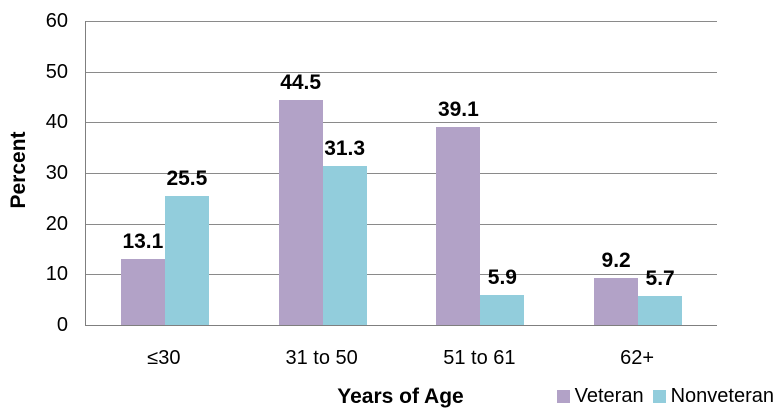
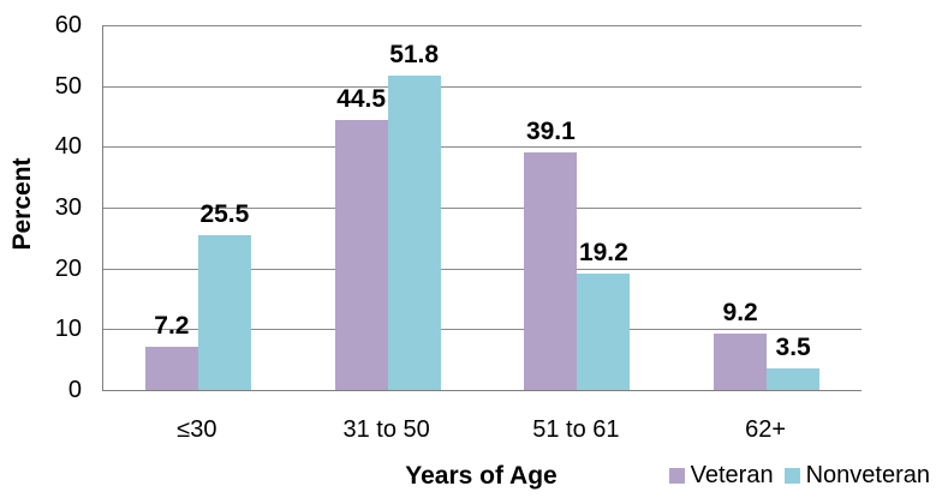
Veteran/≤30: 13.1 -> 7.2
Nonveteran/31 to 50: 31.3 -> 51.8
Nonveteran/51 to 61: 5.9 -> 19.2
Nonveteran/62+: 5.7 -> 3.5
